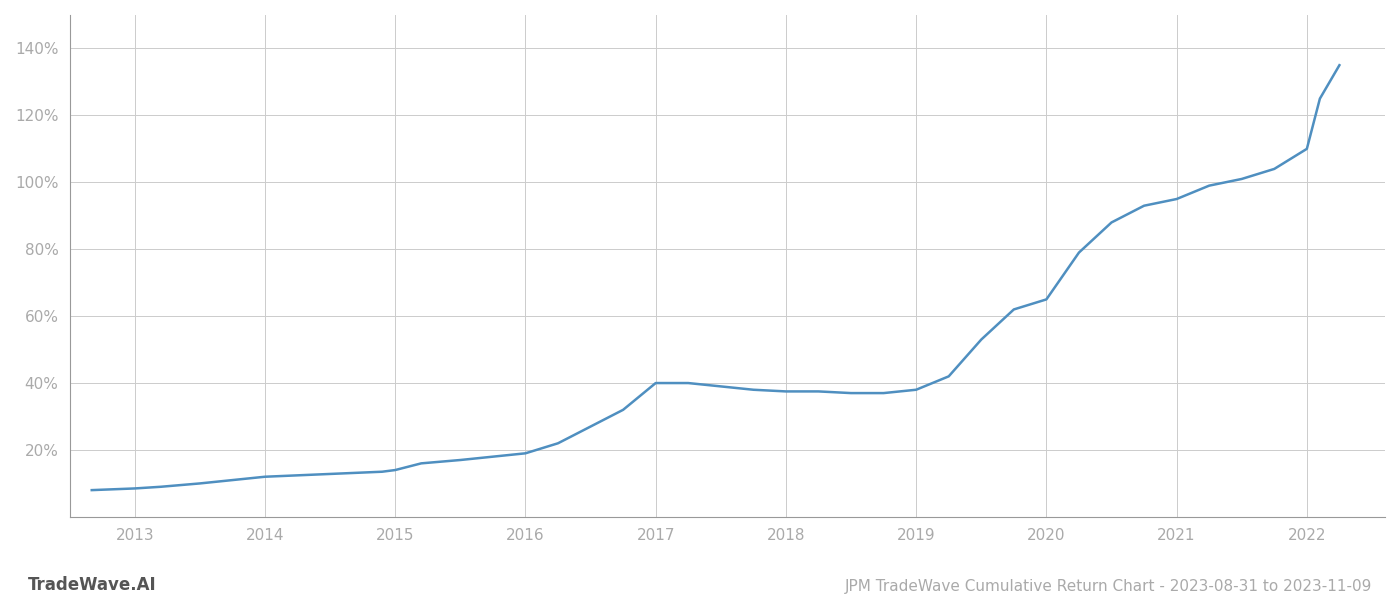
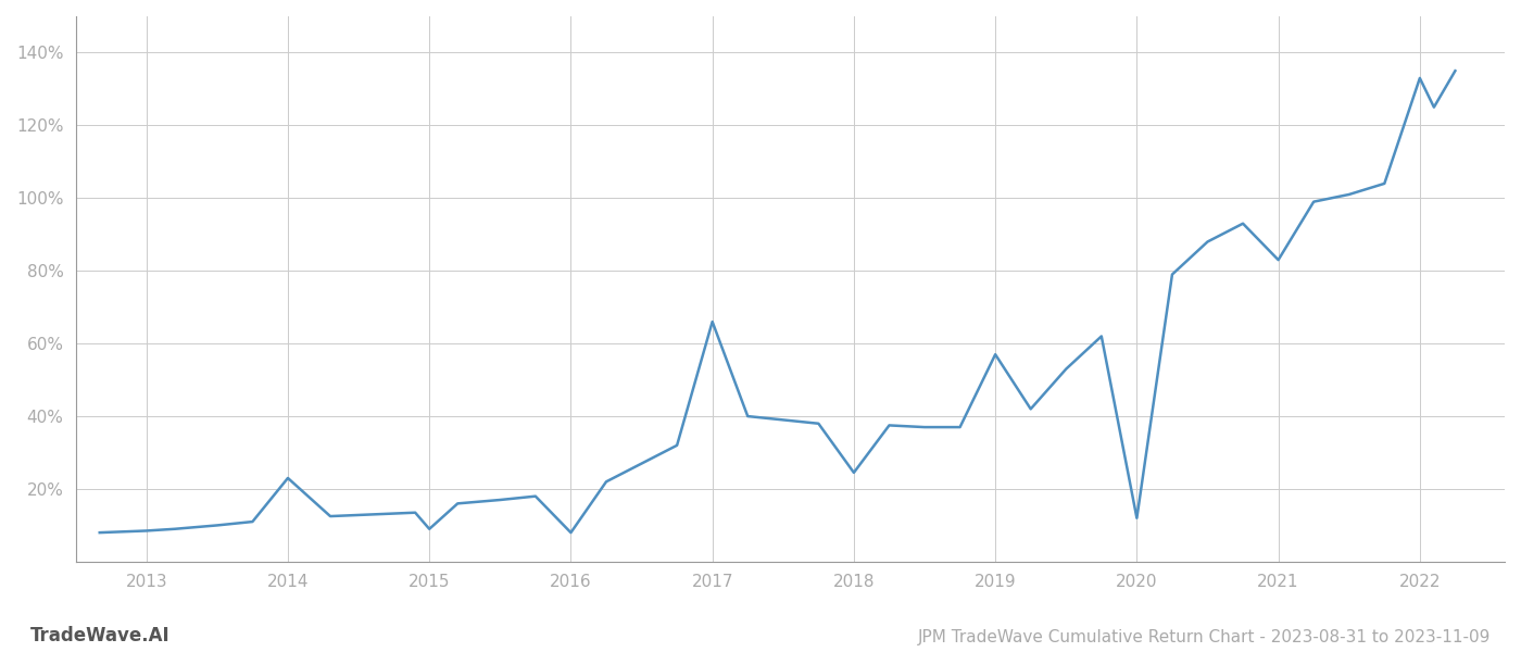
2014: 12.0% -> 23.0%
2015: 14.0% -> 9.0%
2016: 19.0% -> 8.0%
2017: 40.0% -> 66.0%
2018: 37.5% -> 24.5%
2019: 38.0% -> 57.0%
2020: 65.0% -> 12.0%
2021: 95.0% -> 83.0%
2022: 110.0% -> 133.0%
